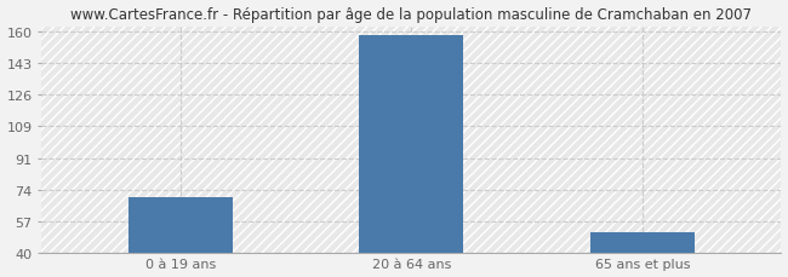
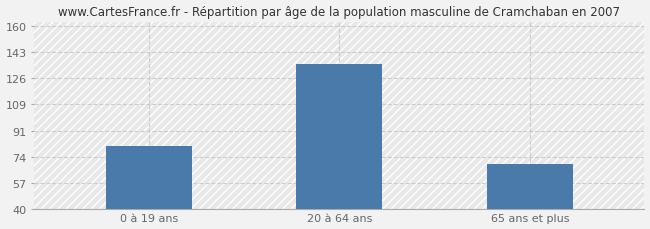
0 à 19 ans: 70 -> 81
20 à 64 ans: 158 -> 135
65 ans et plus: 51 -> 69
